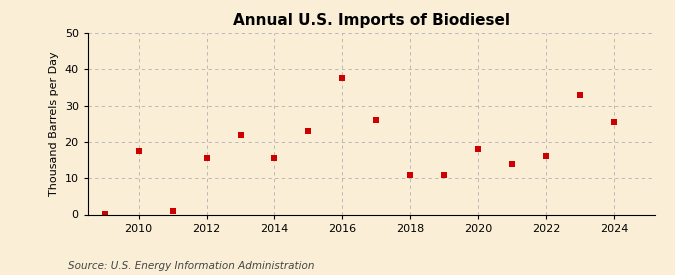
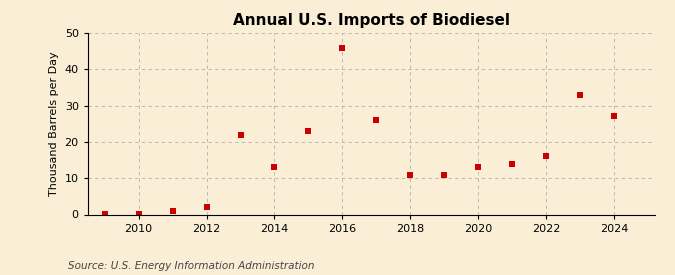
2010: 17.5 -> 0.2
2012: 15.5 -> 2.0
2014: 15.5 -> 13.0
2016: 37.5 -> 46.0
2020: 18.0 -> 13.0
2024: 25.5 -> 27.0
